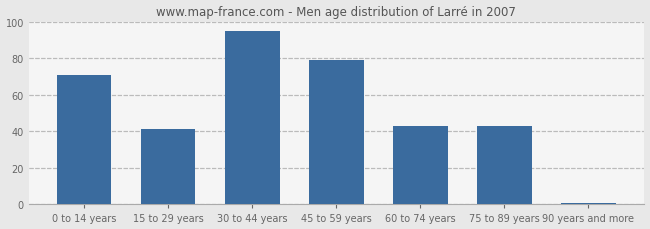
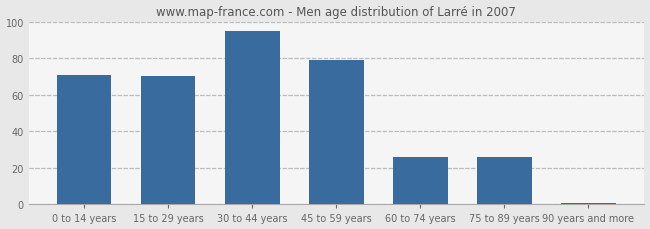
15 to 29 years: 41 -> 70
60 to 74 years: 43 -> 26
75 to 89 years: 43 -> 26
